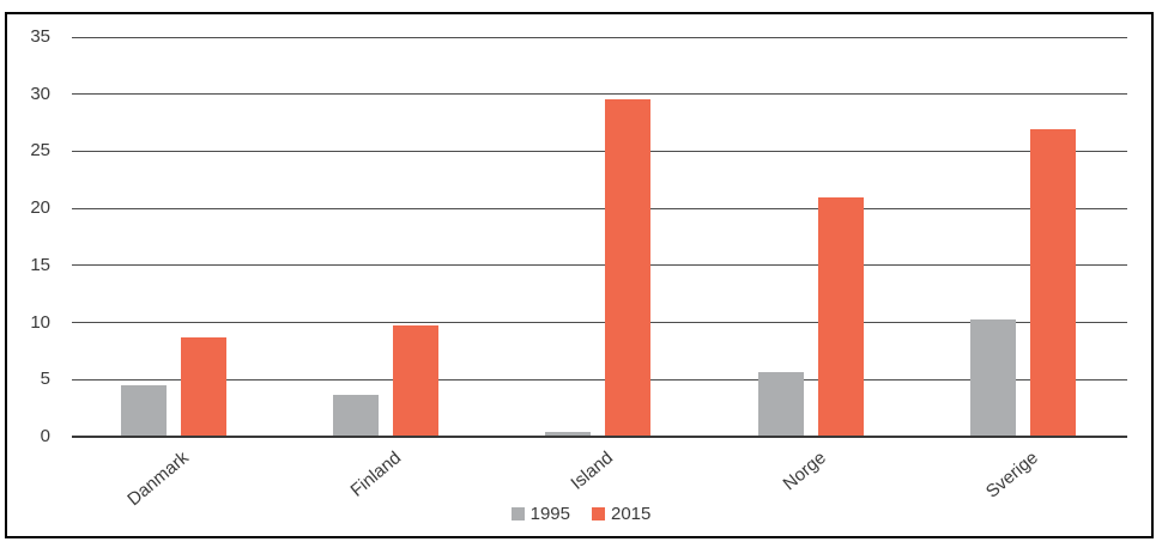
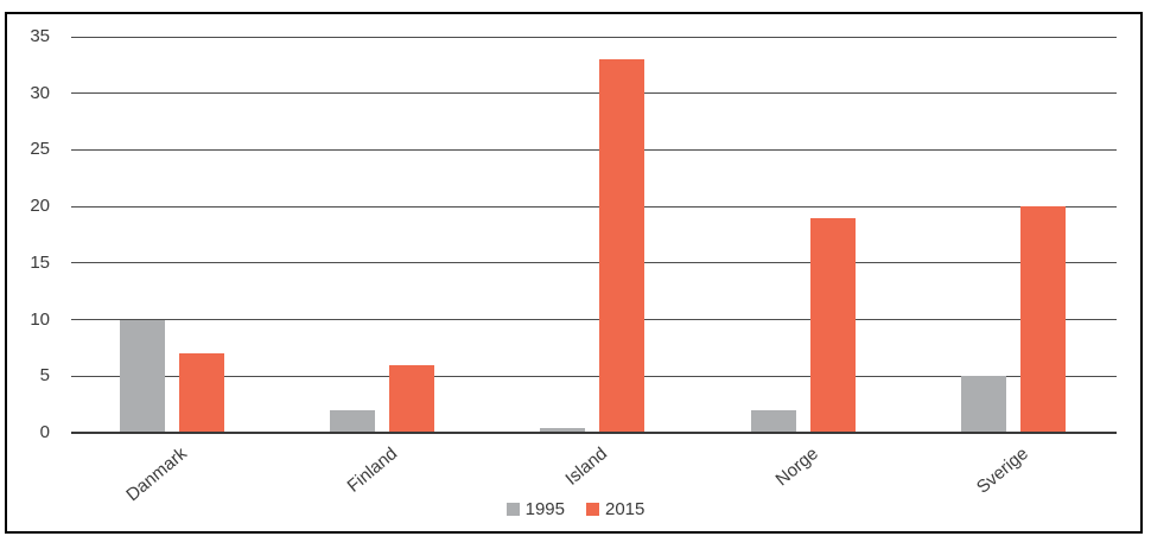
1995/Danmark: 4 -> 10
2015/Danmark: 9 -> 7
1995/Finland: 4 -> 2
2015/Finland: 10 -> 6
2015/Island: 30 -> 33
1995/Norge: 6 -> 2
2015/Norge: 21 -> 19
1995/Sverige: 10 -> 5
2015/Sverige: 27 -> 20
